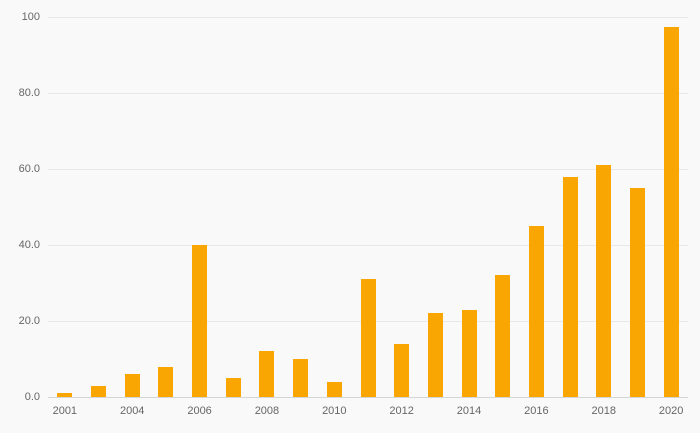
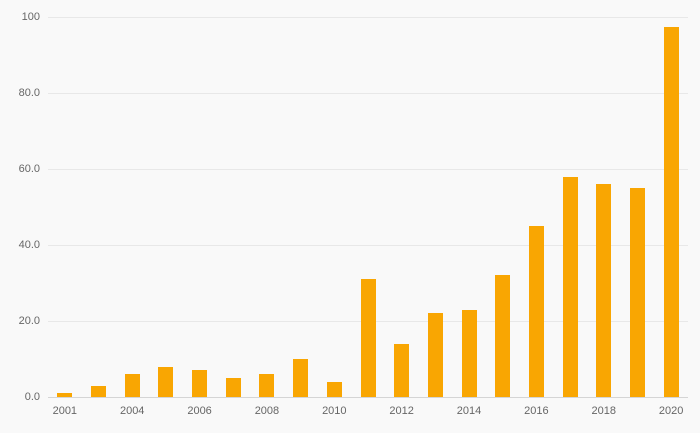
2006: 40 -> 7
2008: 12 -> 6
2018: 61 -> 56
